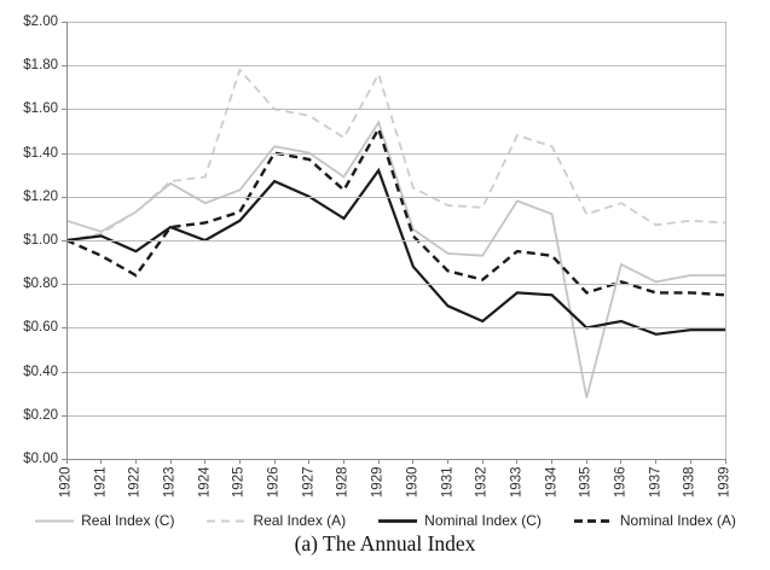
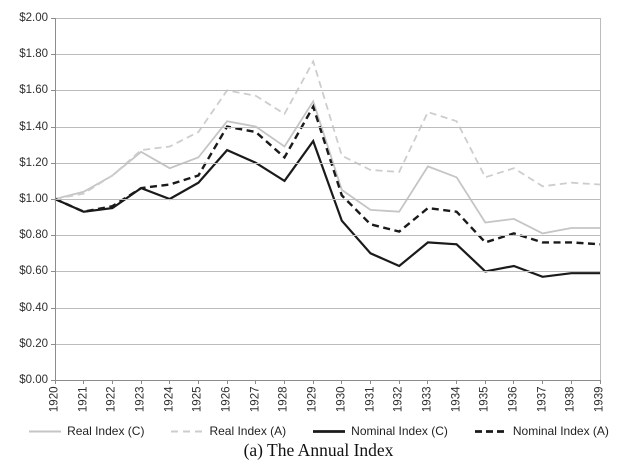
Real Index (C)/1920: $1.09 -> $1.00
Nominal Index (C)/1921: $1.02 -> $0.93
Nominal Index (A)/1922: $0.84 -> $0.96
Real Index (A)/1925: $1.78 -> $1.37
Real Index (C)/1935: $0.28 -> $0.87
